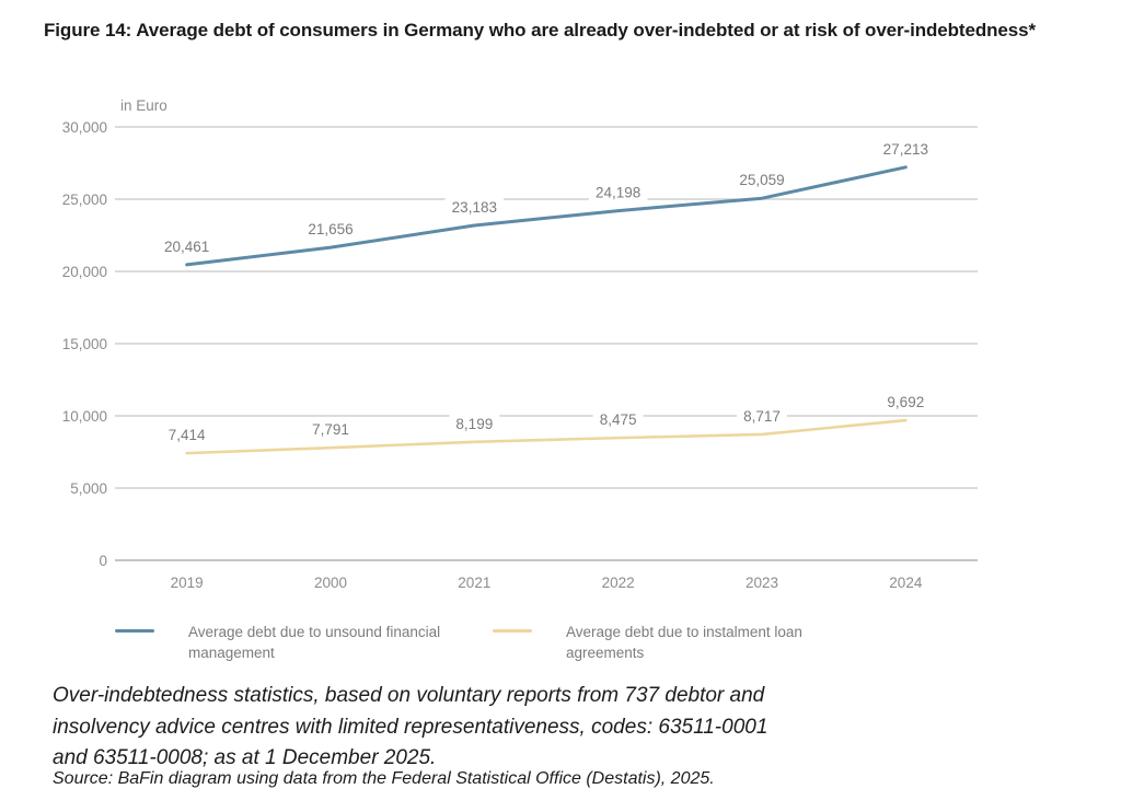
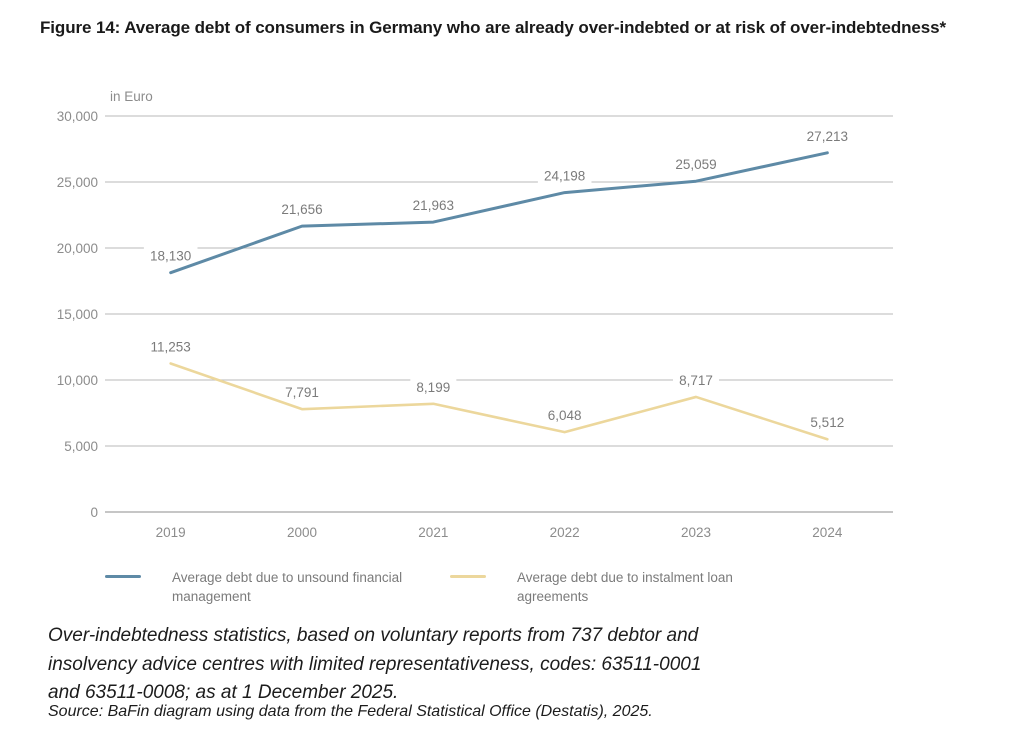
Average debt due to unsound financial management/2019: 20,461 -> 18,130
Average debt due to instalment loan agreements/2019: 7,414 -> 11,253
Average debt due to unsound financial management/2021: 23,183 -> 21,963
Average debt due to instalment loan agreements/2022: 8,475 -> 6,048
Average debt due to instalment loan agreements/2024: 9,692 -> 5,512
